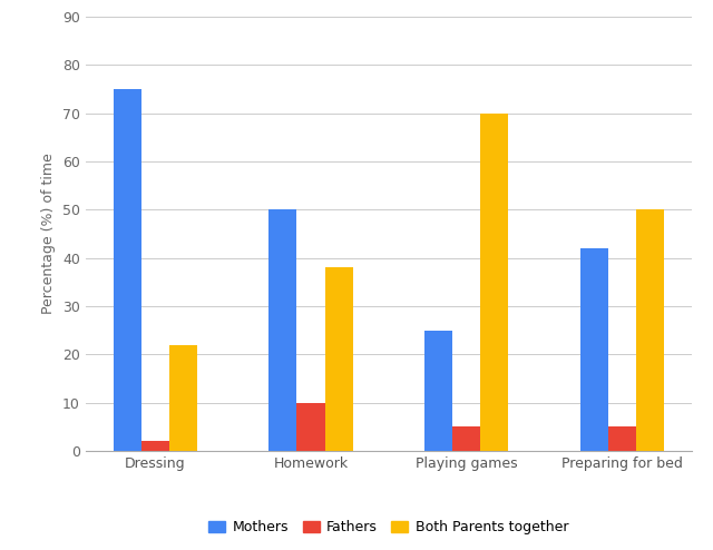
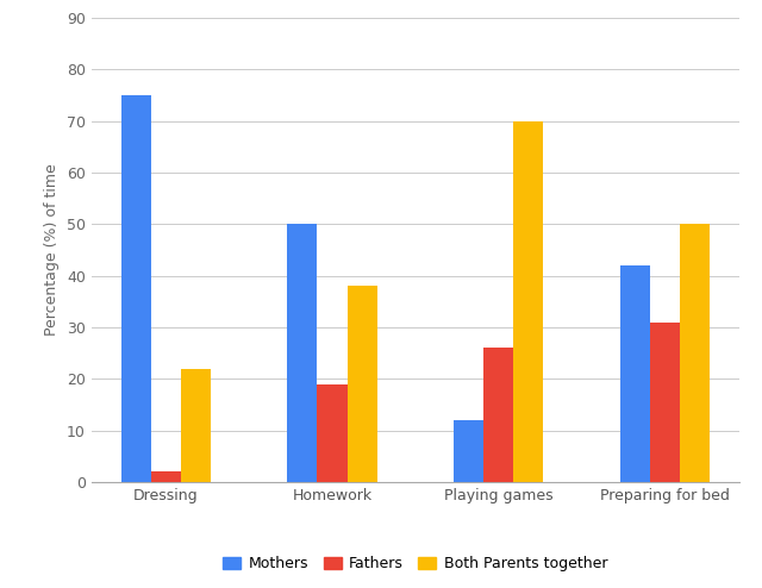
Fathers/Homework: 10 -> 19
Mothers/Playing games: 25 -> 12
Fathers/Playing games: 5 -> 26
Fathers/Preparing for bed: 5 -> 31
